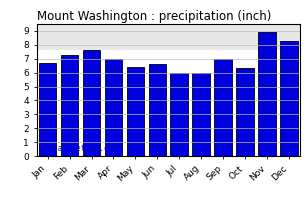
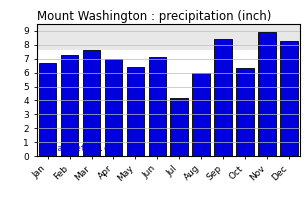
Jun: 6.6 -> 7.1
Jul: 6.0 -> 4.2
Sep: 7.0 -> 8.4
